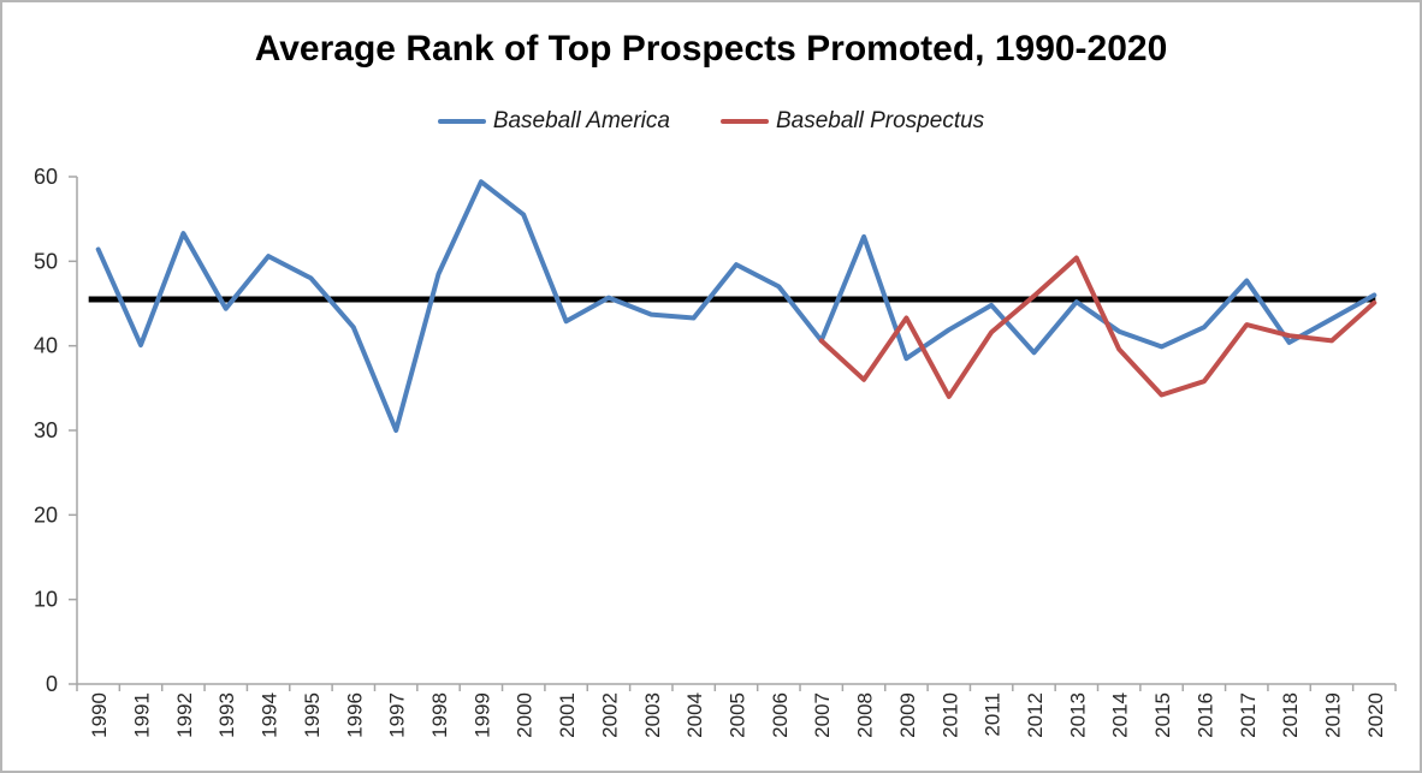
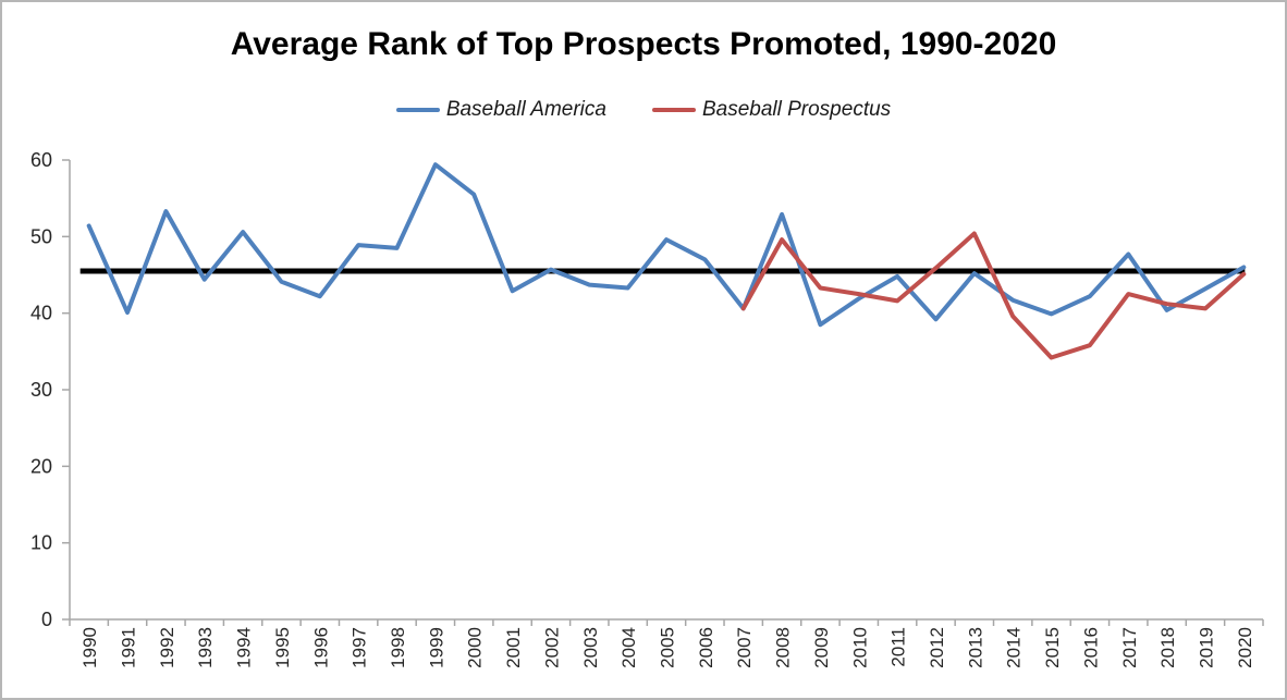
Baseball America/1995: 48 -> 44
Baseball America/1997: 30 -> 49
Baseball Prospectus/2008: 36 -> 50
Baseball Prospectus/2010: 34 -> 42
